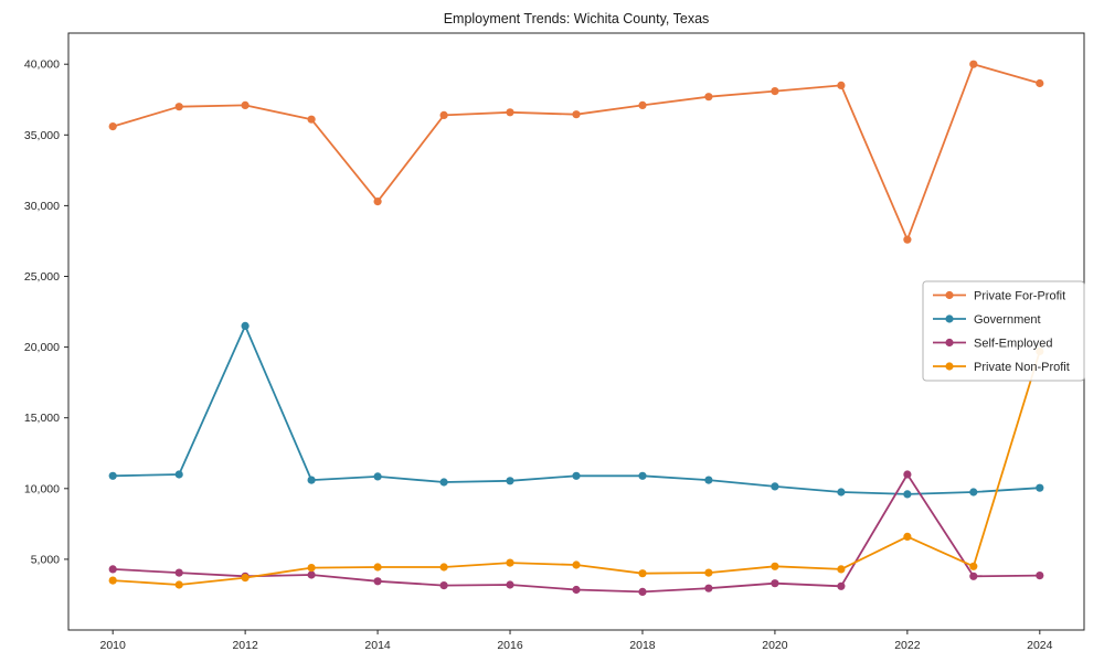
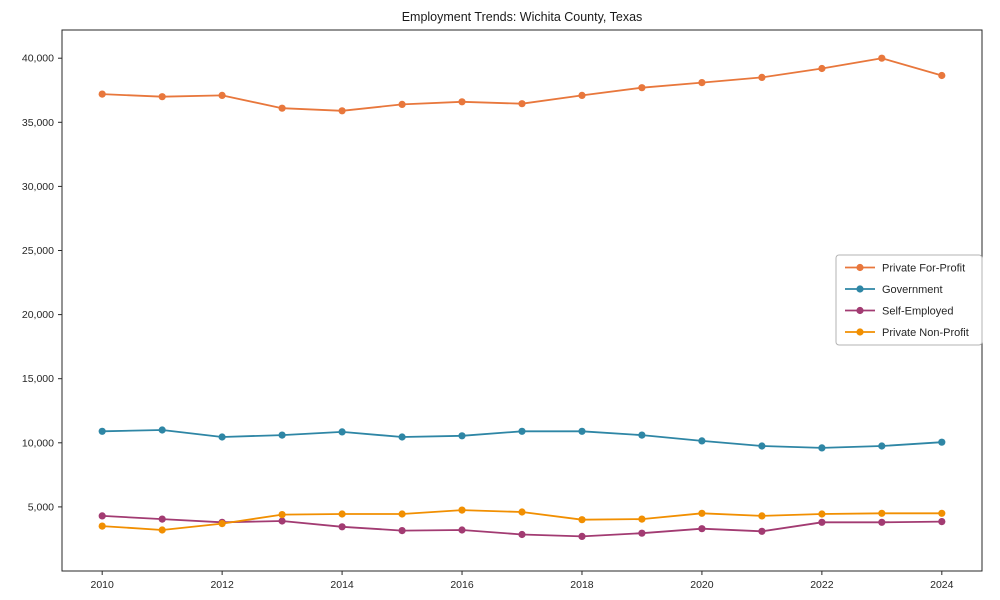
Private For-Profit/2010: 35600 -> 37200
Government/2012: 21500 -> 10400
Private For-Profit/2014: 30300 -> 35900
Private For-Profit/2022: 27600 -> 39200
Self-Employed/2022: 11000 -> 3800
Private Non-Profit/2022: 6600 -> 4400
Private Non-Profit/2024: 19700 -> 4500
